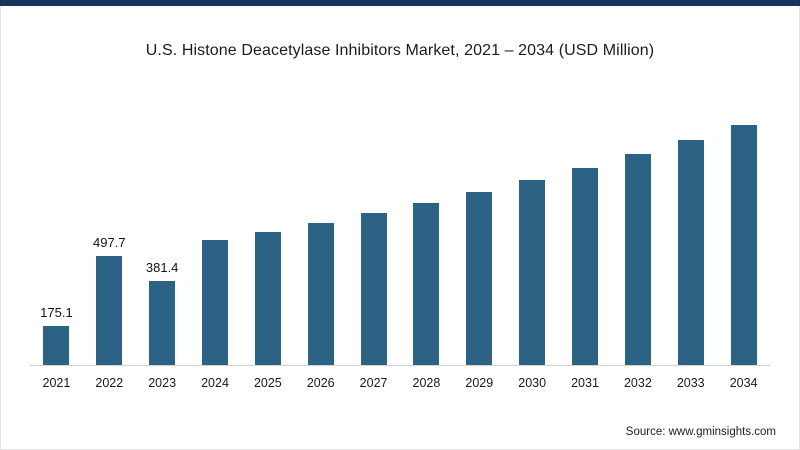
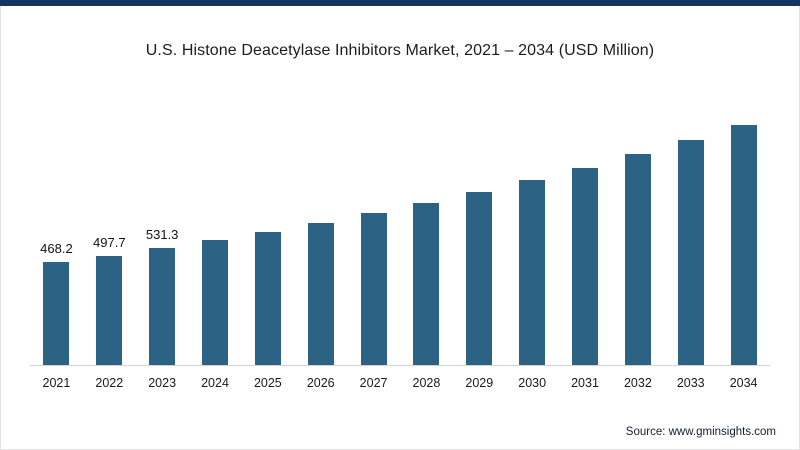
2021: 175.1 -> 468.2
2023: 381.4 -> 531.3
